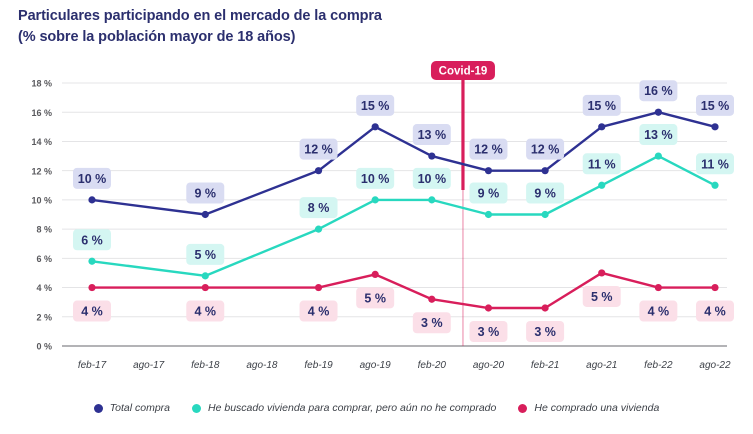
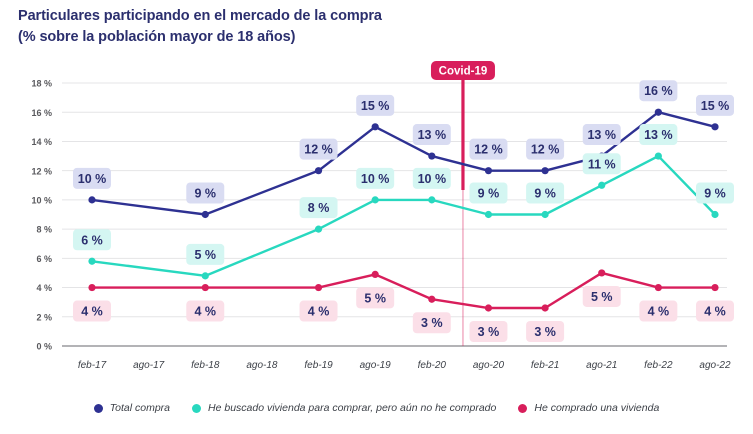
Total compra/ago-21: 15 -> 13
He buscado vivienda para comprar, pero aún no he comprado/ago-22: 11 -> 9
